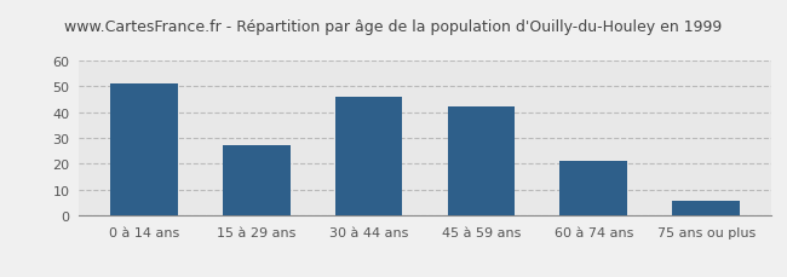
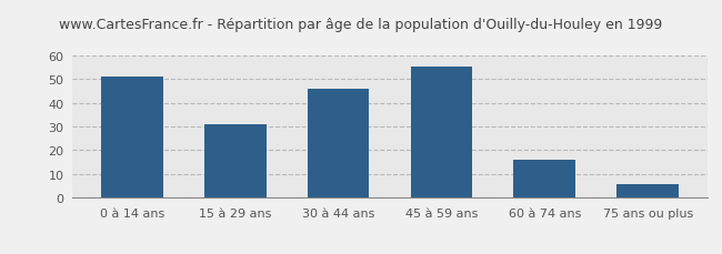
15 à 29 ans: 27 -> 31
45 à 59 ans: 42 -> 55
60 à 74 ans: 21 -> 16
